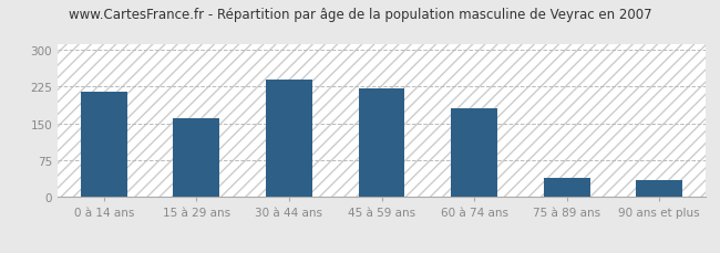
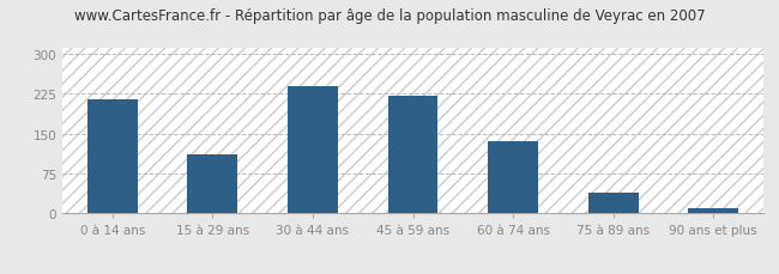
15 à 29 ans: 160 -> 110
60 à 74 ans: 180 -> 135
90 ans et plus: 35 -> 10
